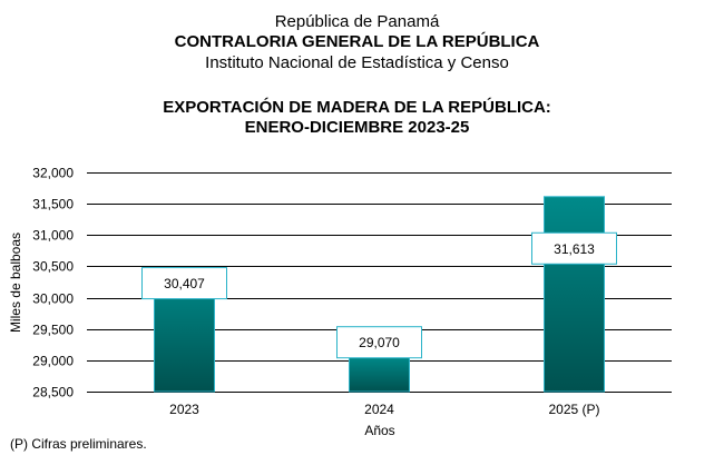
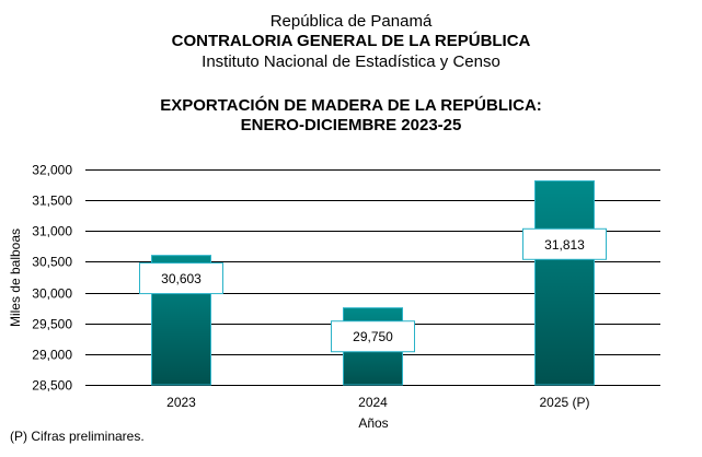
2023: 30,407 -> 30,603
2024: 29,070 -> 29,750
2025 (P): 31,613 -> 31,813
